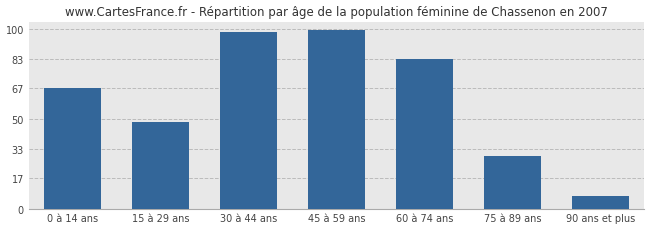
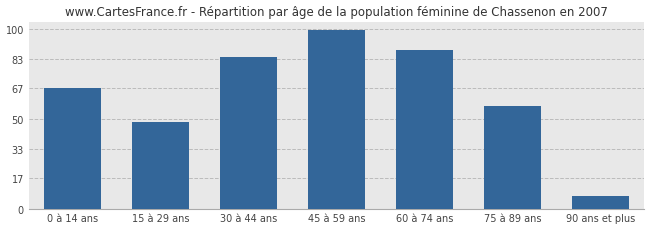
30 à 44 ans: 98 -> 84
60 à 74 ans: 83 -> 88
75 à 89 ans: 29 -> 57
